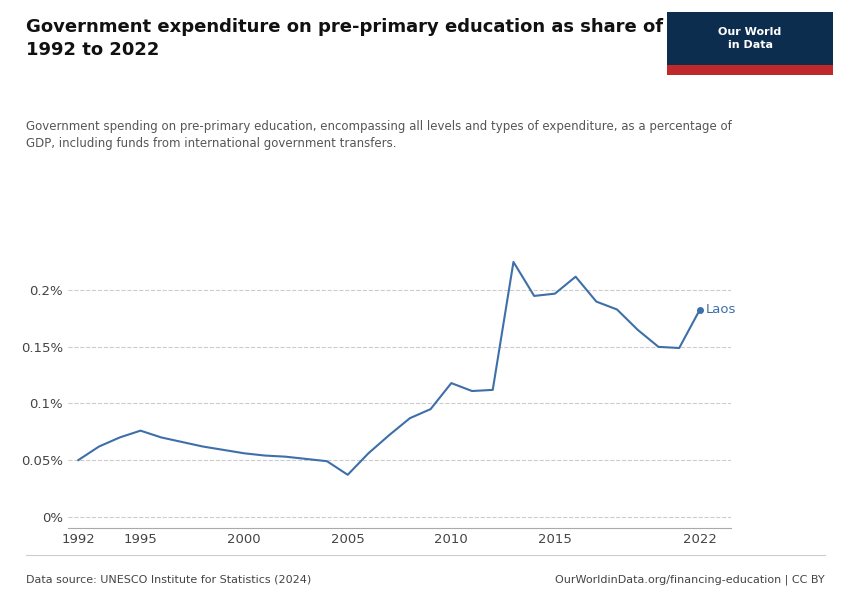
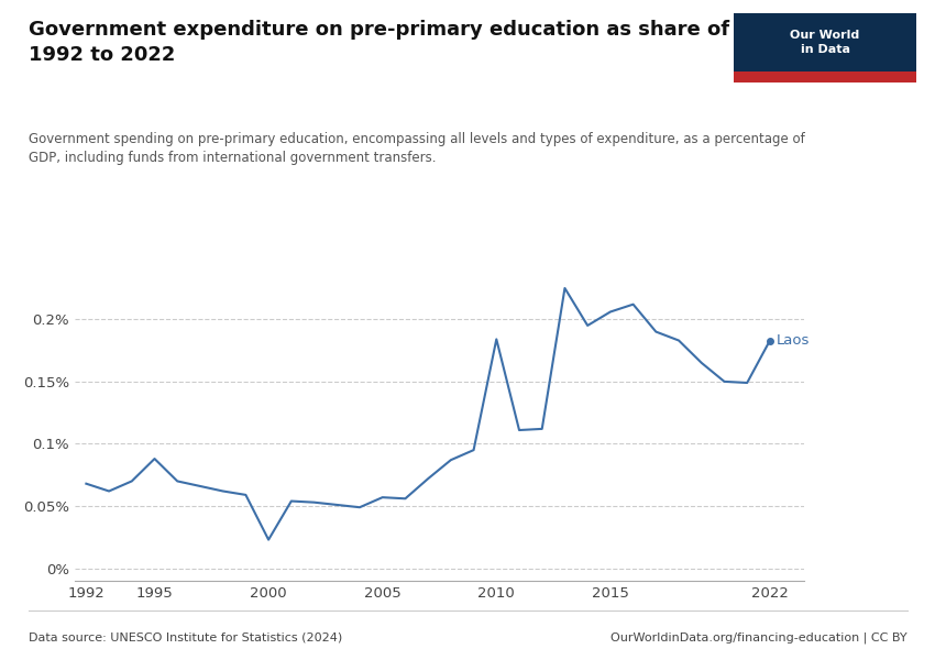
1992: 0.050% -> 0.068%
1995: 0.076% -> 0.088%
2000: 0.056% -> 0.023%
2005: 0.037% -> 0.057%
2010: 0.118% -> 0.184%
2015: 0.197% -> 0.206%
